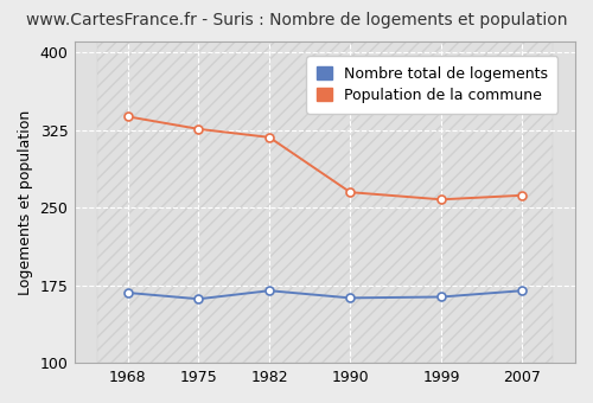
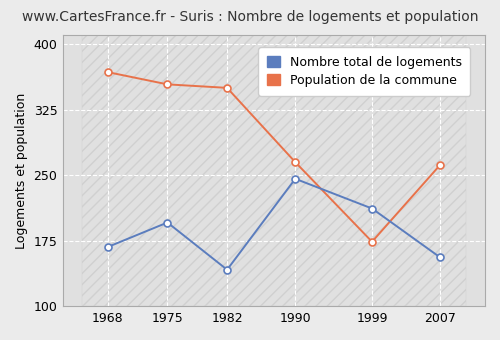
Population de la commune/1968: 338 -> 368
Nombre total de logements/1975: 162 -> 196
Population de la commune/1975: 326 -> 354
Nombre total de logements/1982: 170 -> 142
Population de la commune/1982: 318 -> 350
Nombre total de logements/1990: 163 -> 246
Nombre total de logements/1999: 164 -> 212
Population de la commune/1999: 258 -> 174
Nombre total de logements/2007: 170 -> 156
